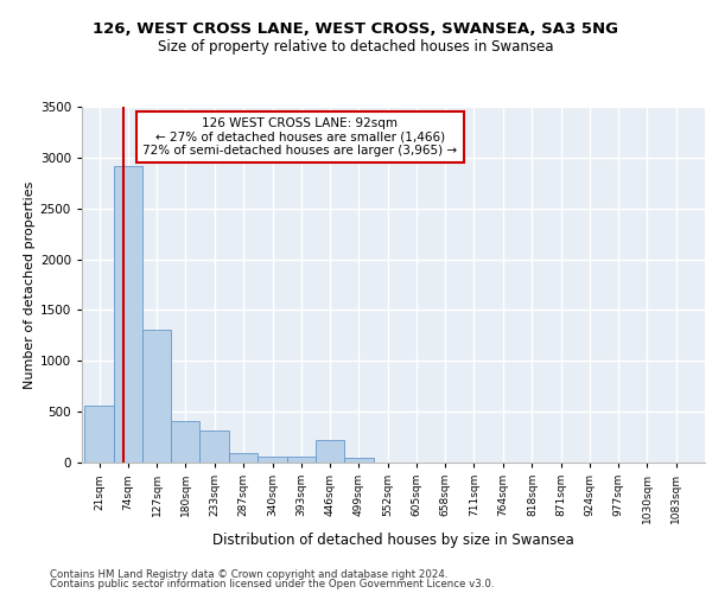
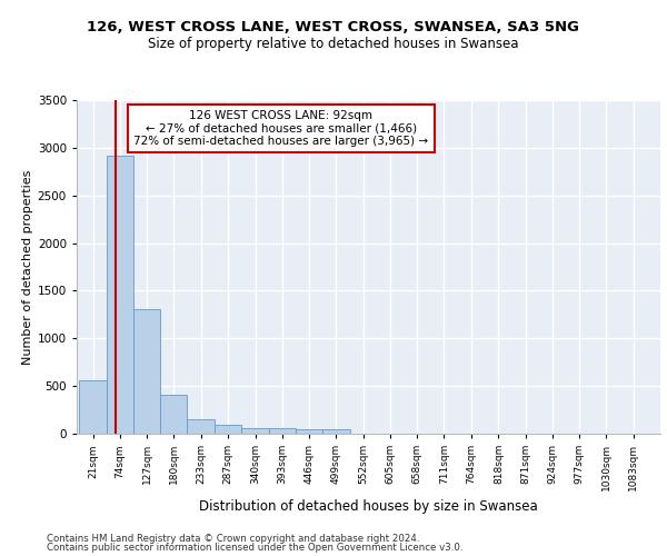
233sqm: 320 -> 160
446sqm: 220 -> 40
